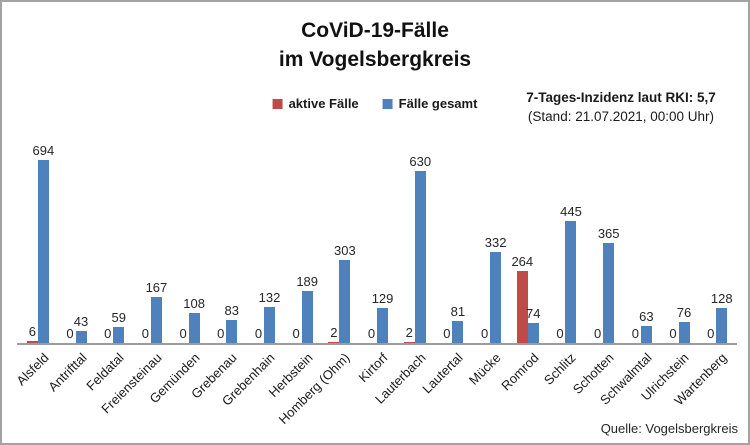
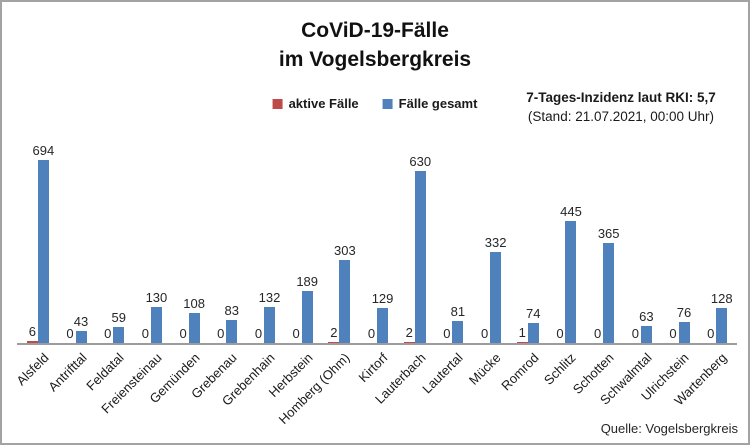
Fälle gesamt/Freiensteinau: 167 -> 130
aktive Fälle/Romrod: 264 -> 1
